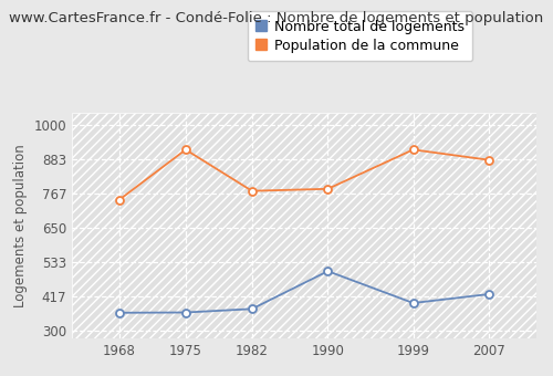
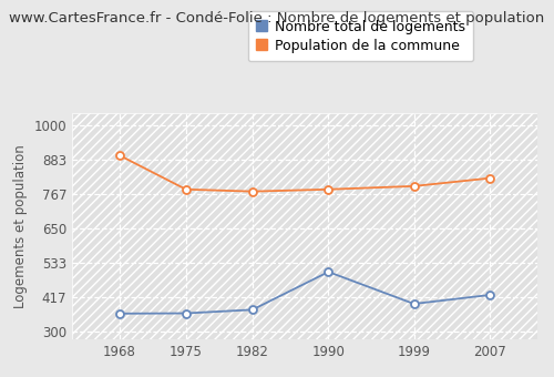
Population de la commune/1968: 745 -> 897
Population de la commune/1975: 915 -> 782
Population de la commune/1999: 915 -> 793
Population de la commune/2007: 880 -> 820
